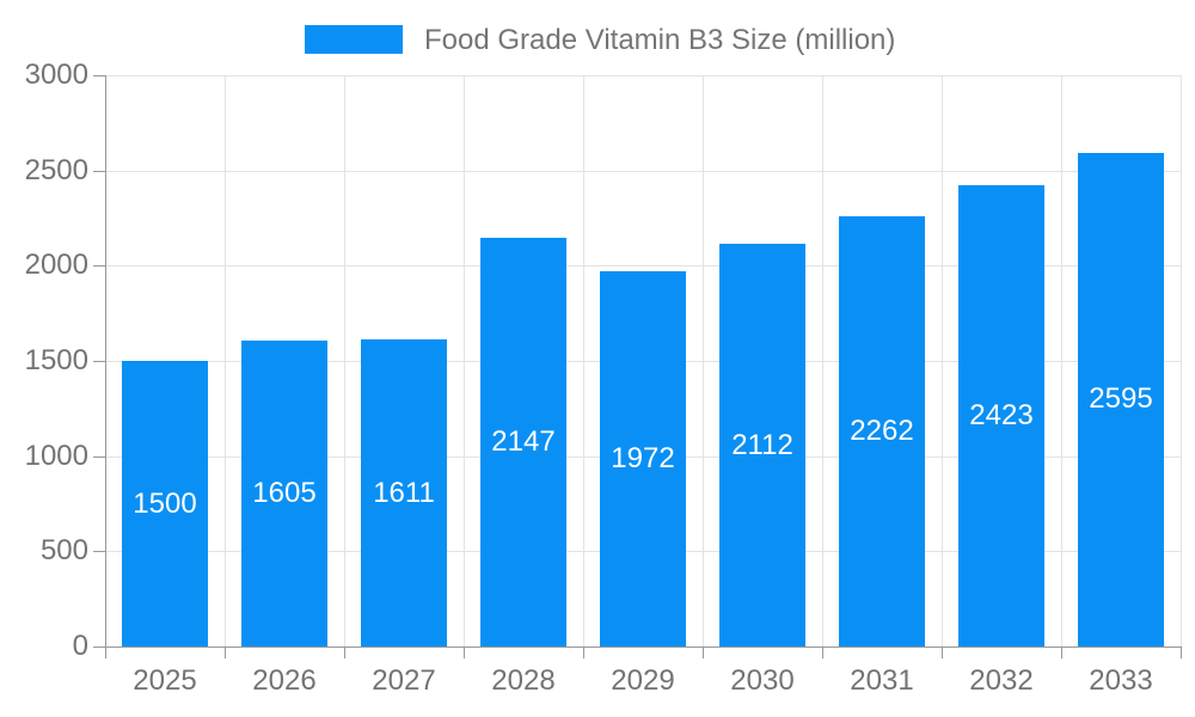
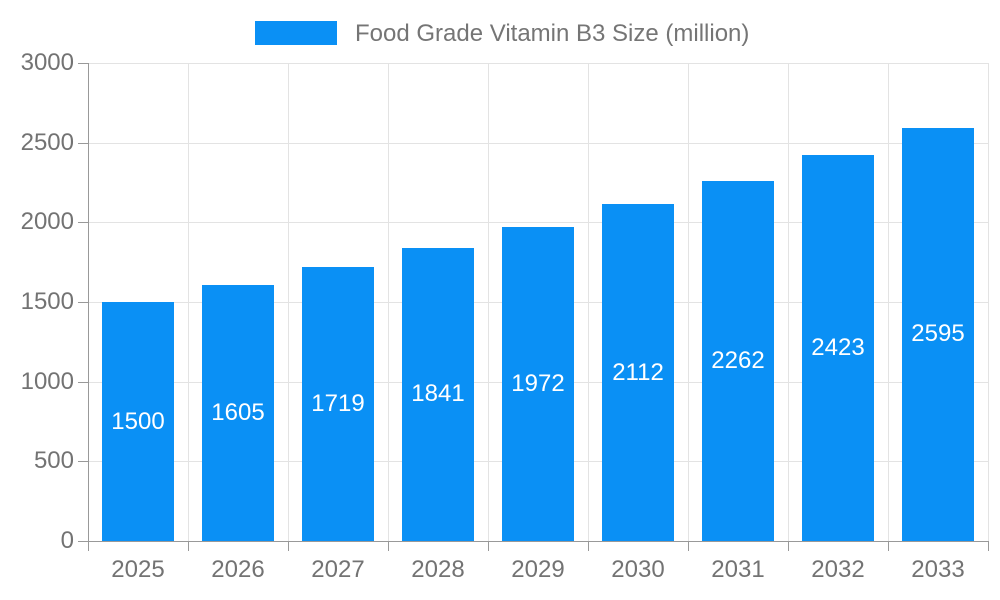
2027: 1611 -> 1719
2028: 2147 -> 1841
